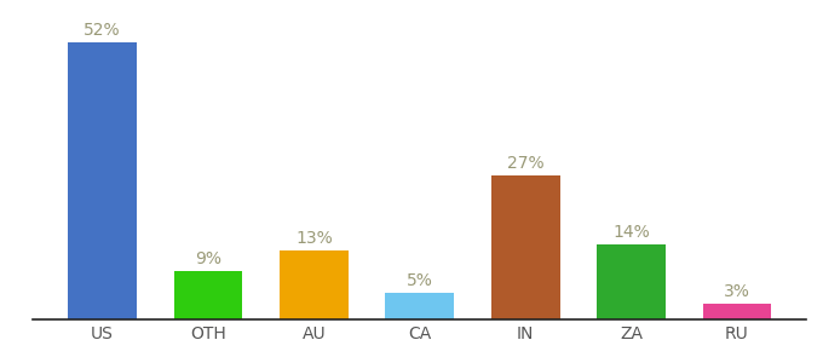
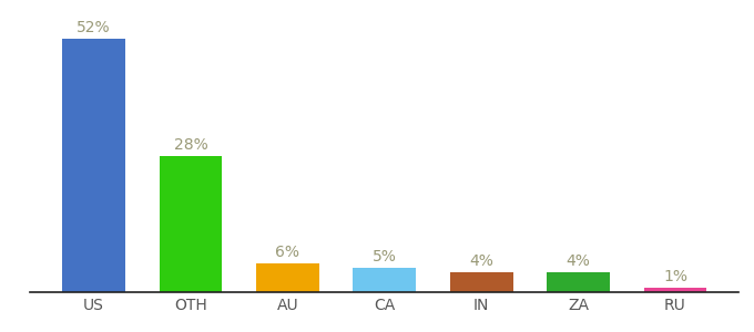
OTH: 9% -> 28%
AU: 13% -> 6%
IN: 27% -> 4%
ZA: 14% -> 4%
RU: 3% -> 1%
